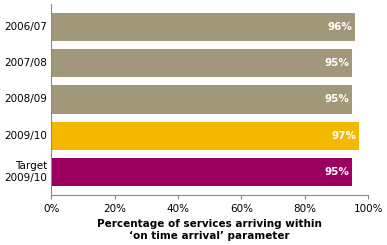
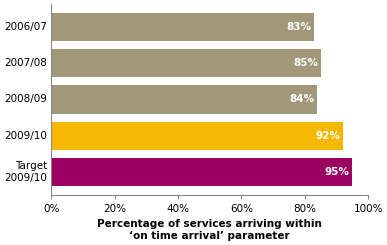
2006/07: 96% -> 83%
2007/08: 95% -> 85%
2008/09: 95% -> 84%
2009/10: 97% -> 92%
